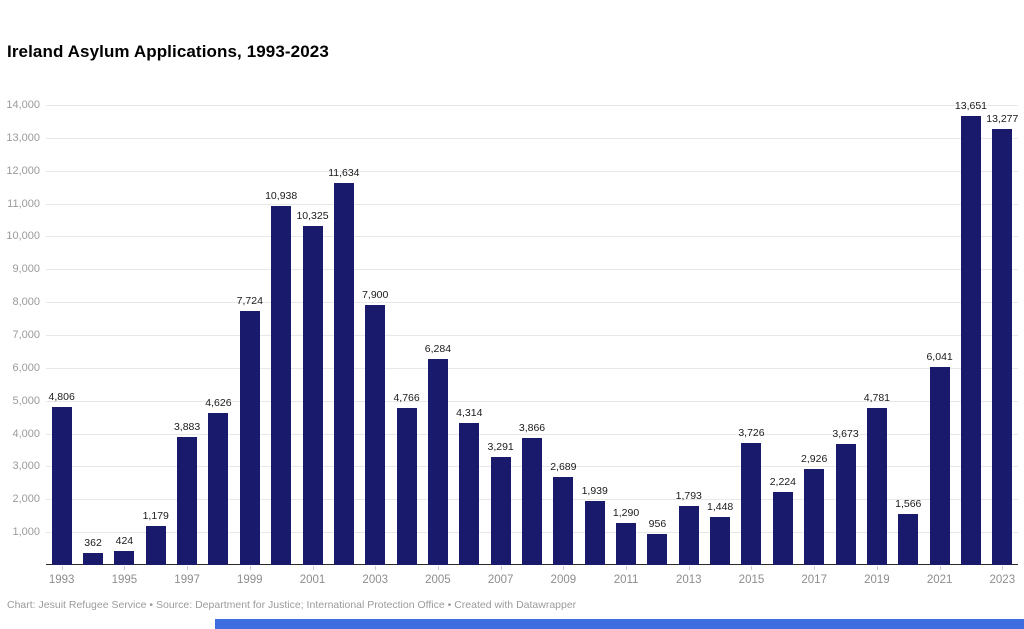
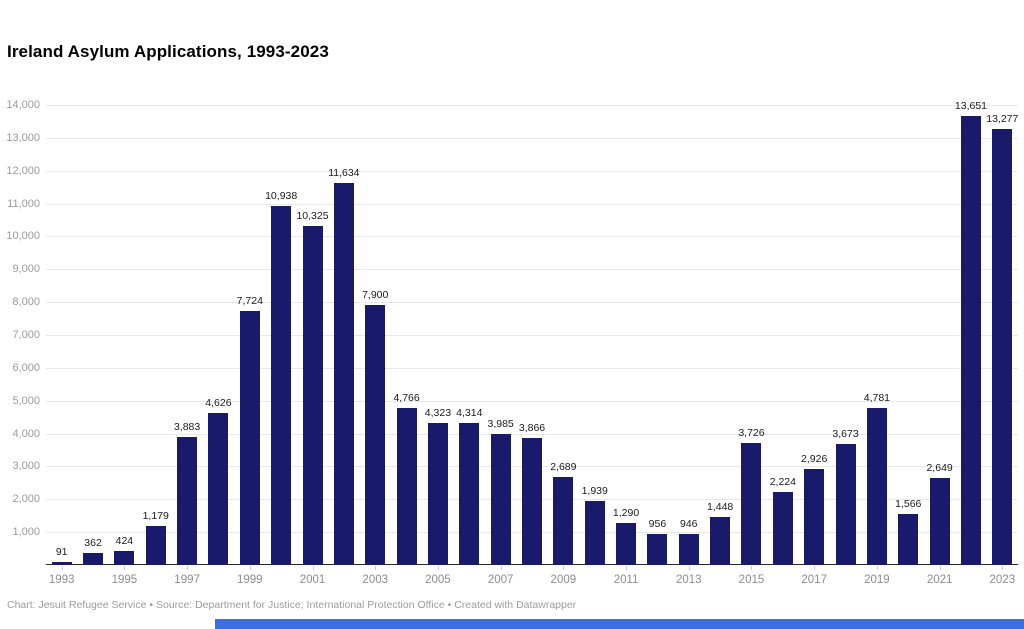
1993: 4,806 -> 91
2005: 6,284 -> 4,323
2007: 3,291 -> 3,985
2013: 1,793 -> 946
2021: 6,041 -> 2,649
